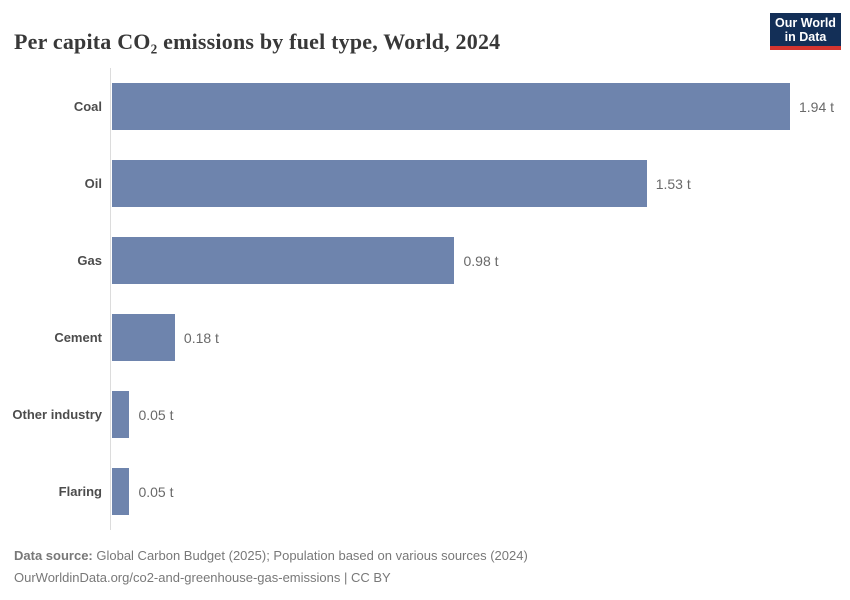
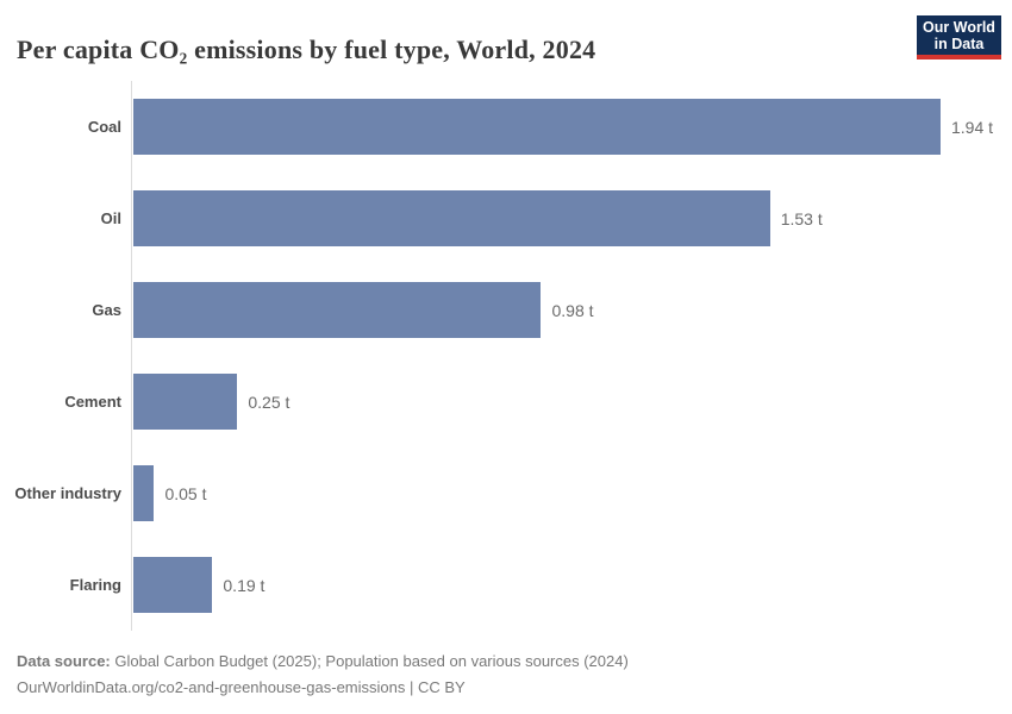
Cement: 0.18 -> 0.25
Flaring: 0.05 -> 0.19
